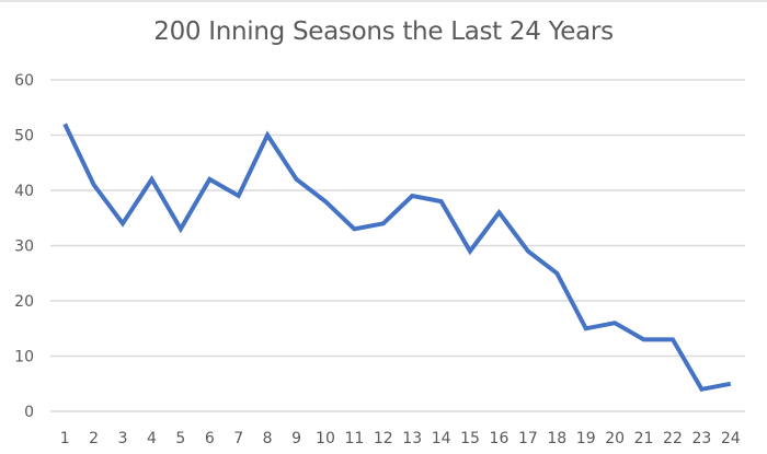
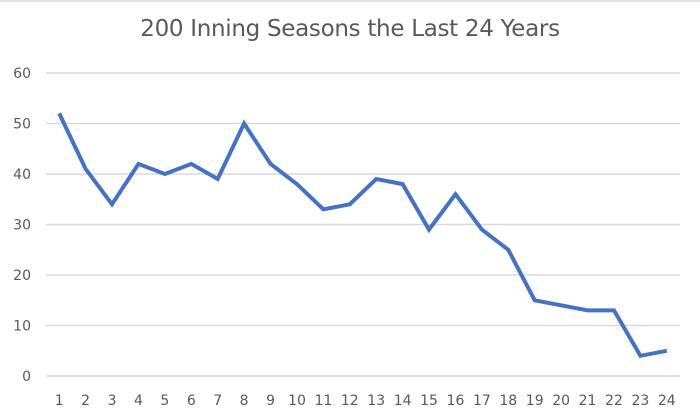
5: 33 -> 40
20: 16 -> 14
